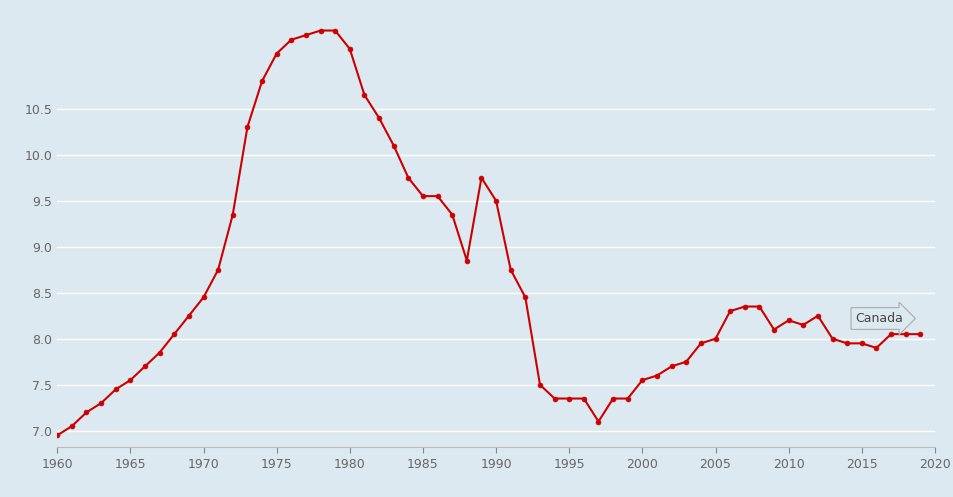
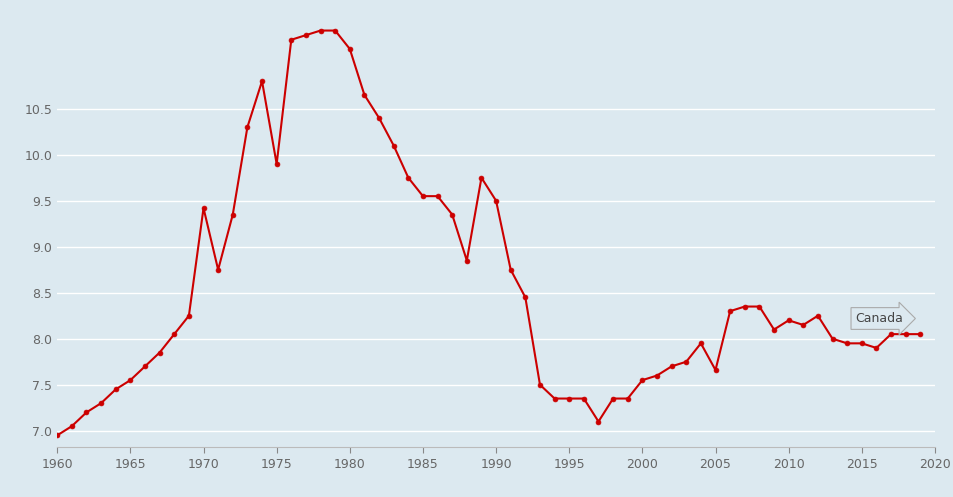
1970: 8.45 -> 9.42
1975: 11.10 -> 9.90
2005: 8.00 -> 7.66
